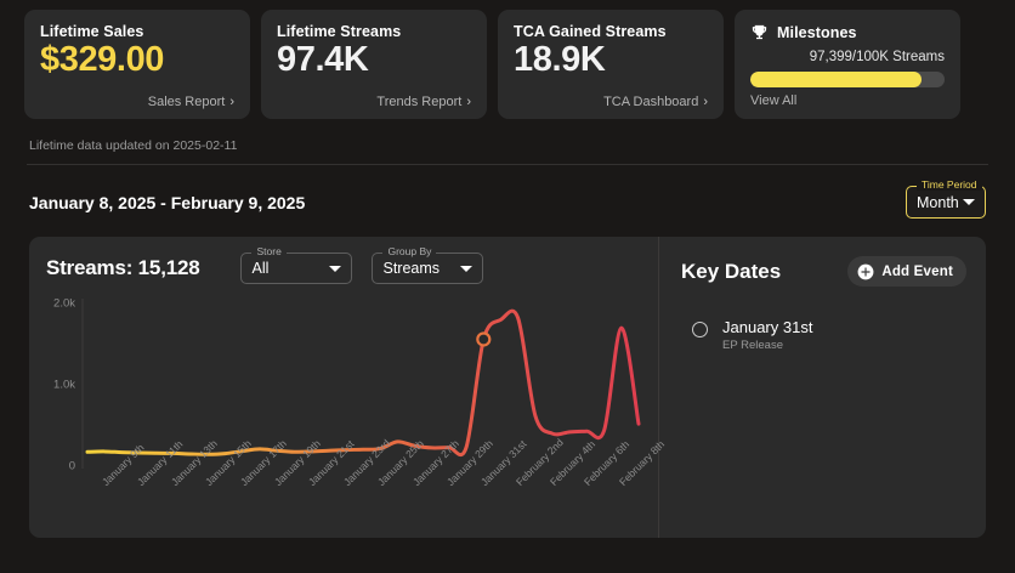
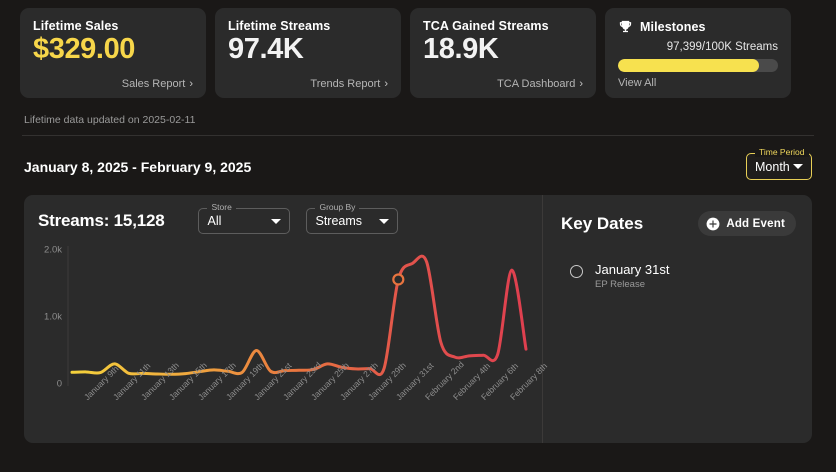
January 11th: 0.2k -> 0.3k
January 21st: 0.2k -> 0.5k
